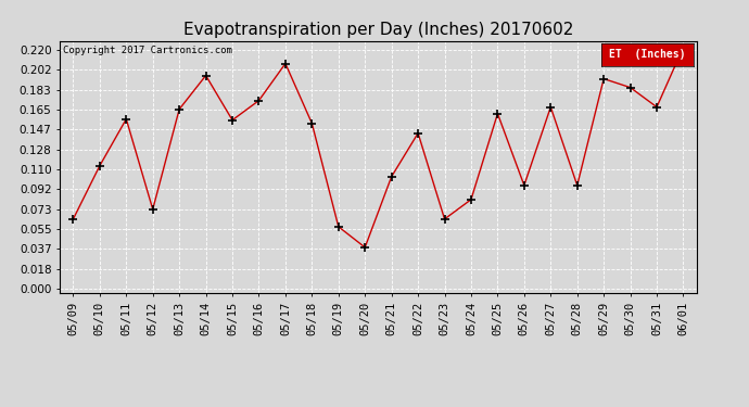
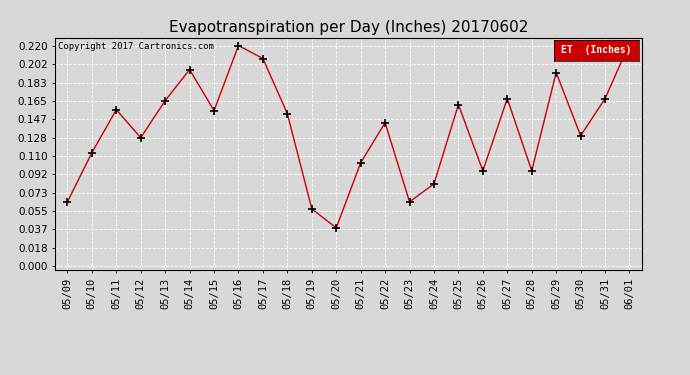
05/12: 0.073 -> 0.128
05/16: 0.173 -> 0.220
05/30: 0.185 -> 0.130
